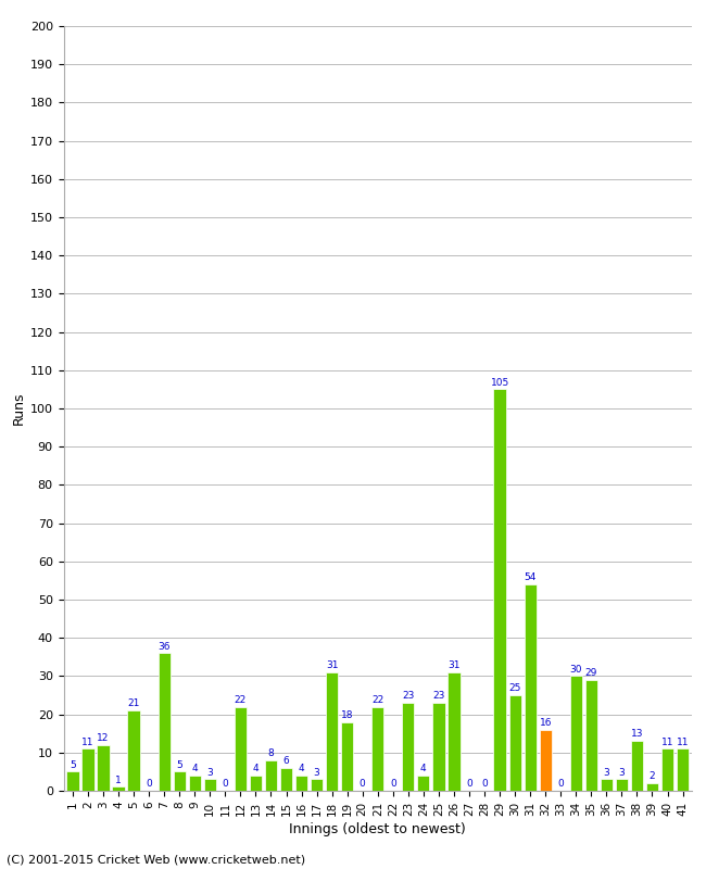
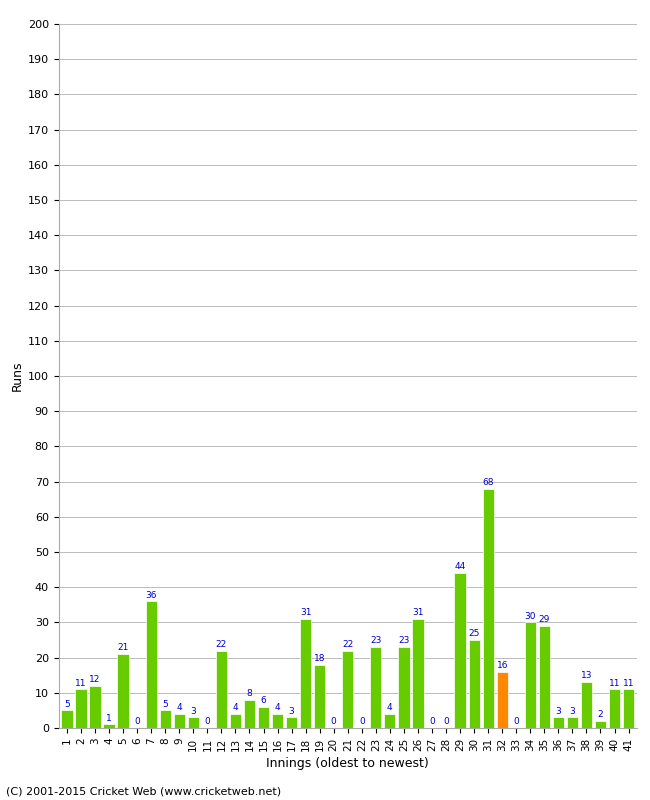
29: 105 -> 44
31: 54 -> 68
